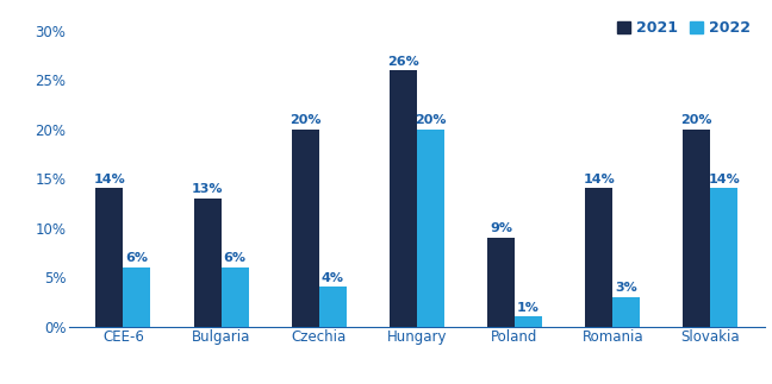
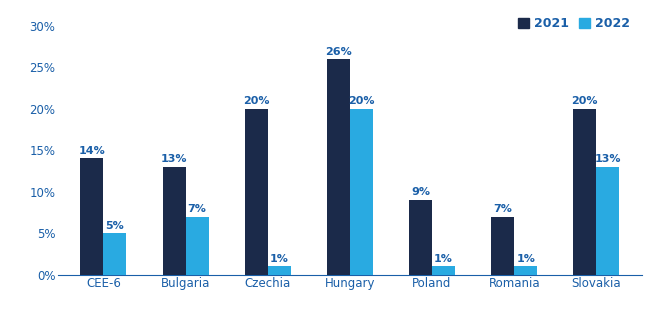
2022/CEE-6: 6% -> 5%
2022/Bulgaria: 6% -> 7%
2022/Czechia: 4% -> 1%
2021/Romania: 14% -> 7%
2022/Romania: 3% -> 1%
2022/Slovakia: 14% -> 13%
